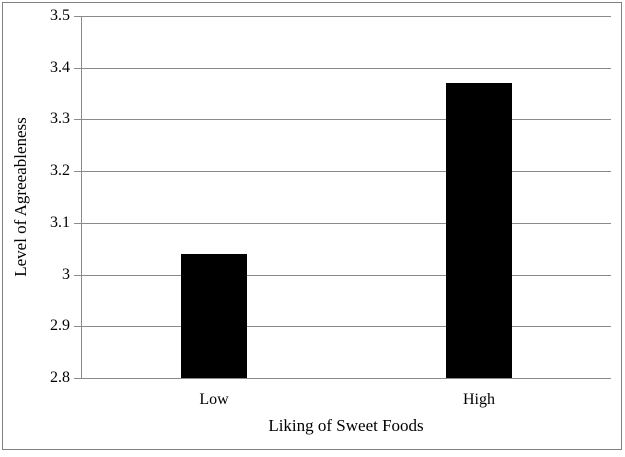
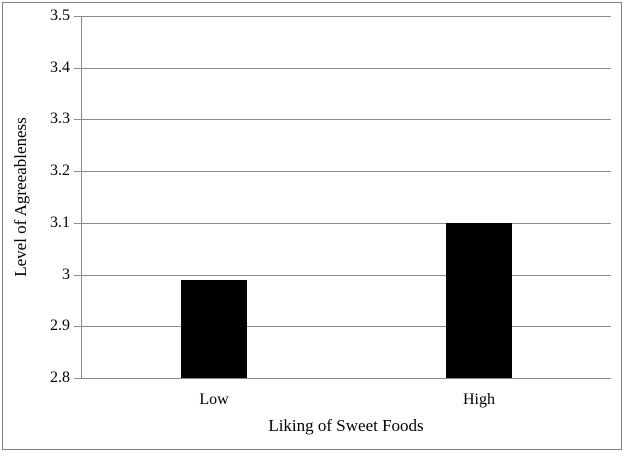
Low: 3.04 -> 2.99
High: 3.37 -> 3.10
